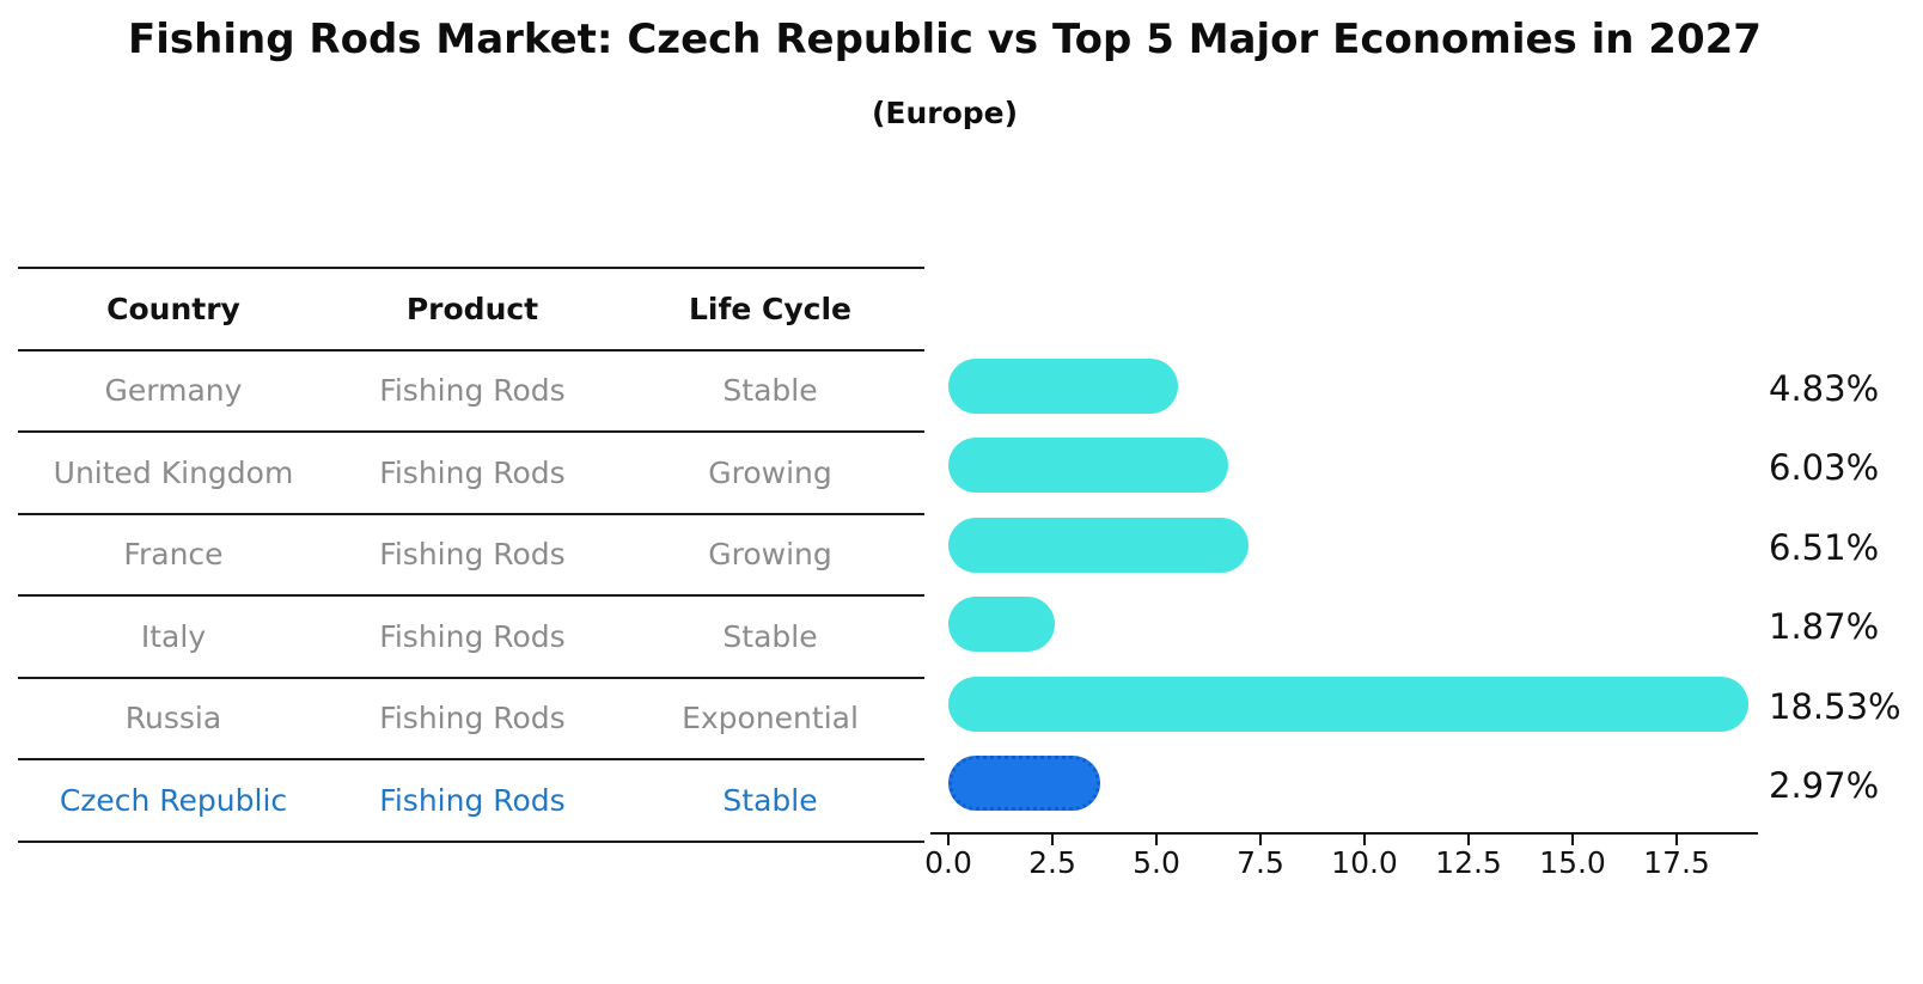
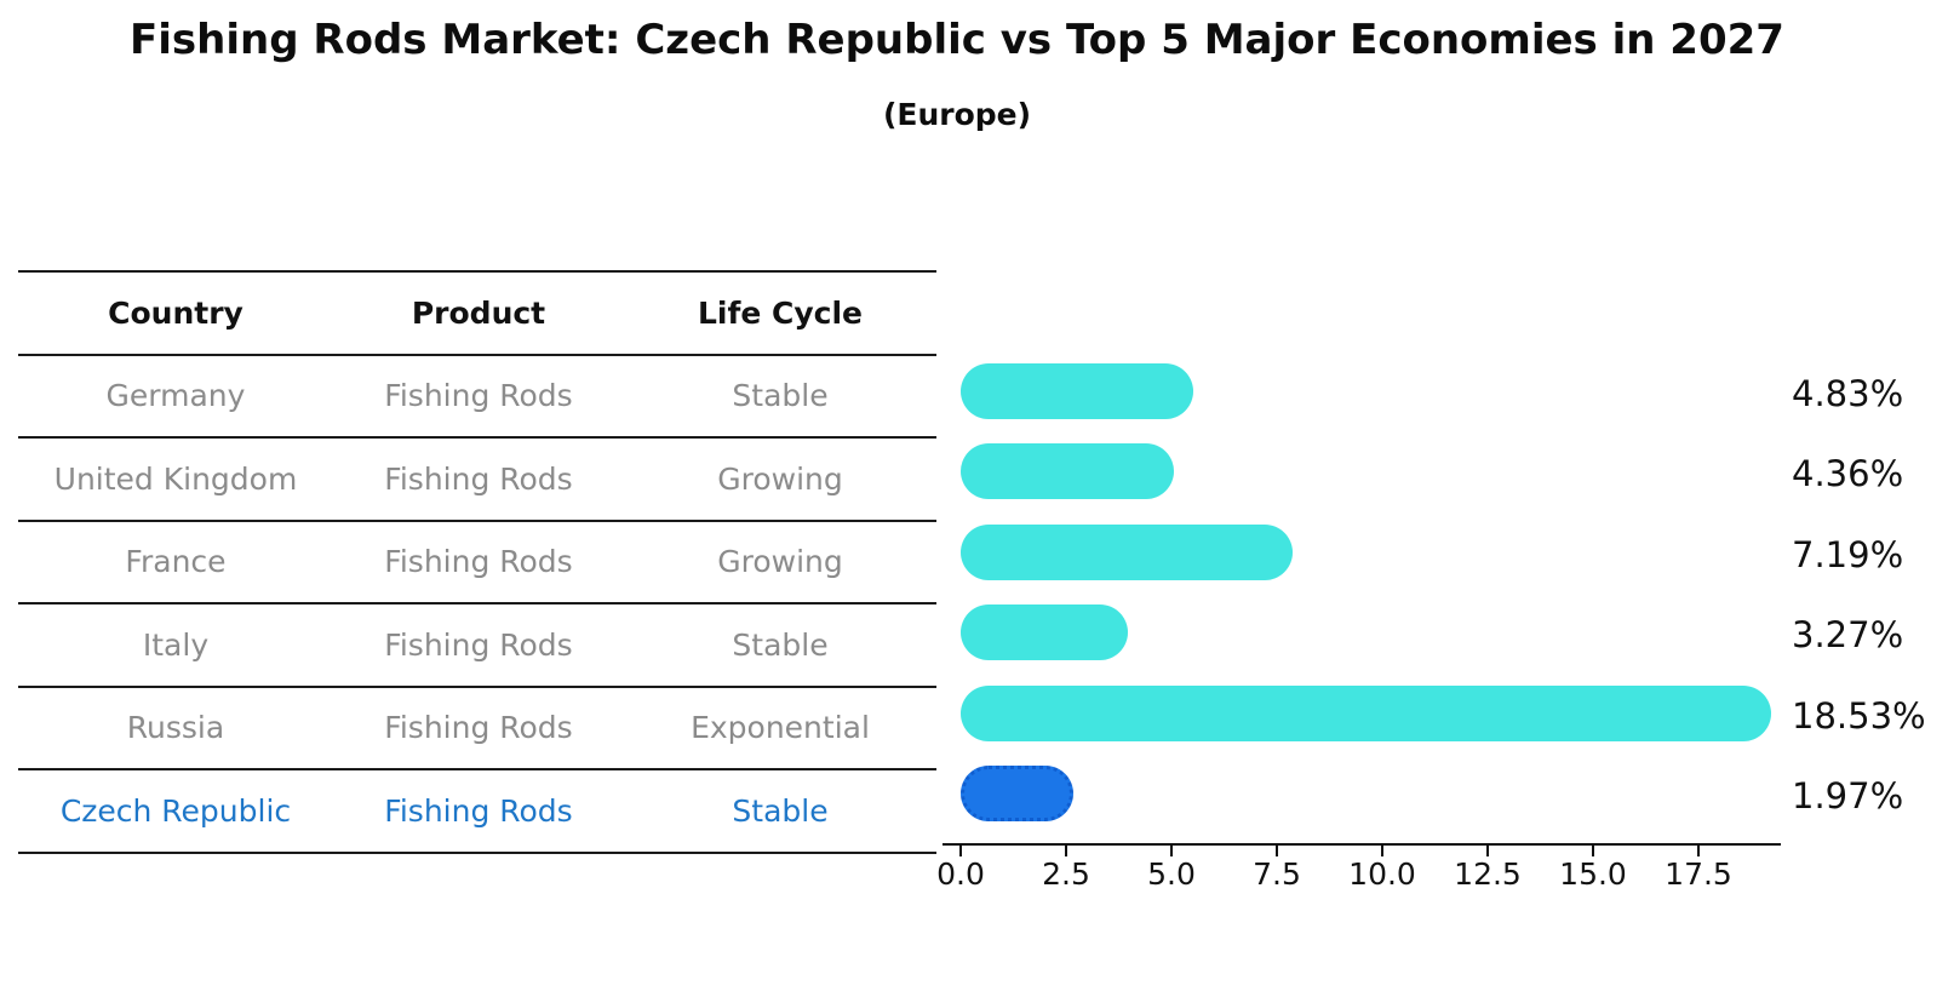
United Kingdom: 6.03% -> 4.36%
France: 6.51% -> 7.19%
Italy: 1.87% -> 3.27%
Czech Republic: 2.97% -> 1.97%
